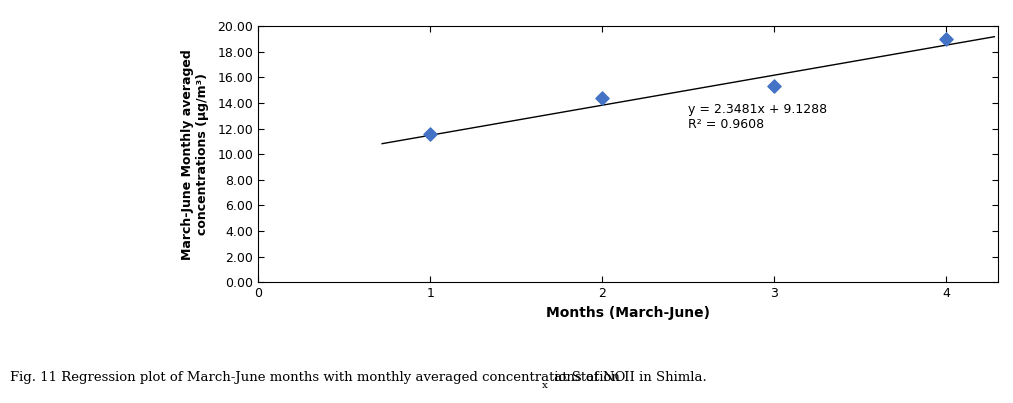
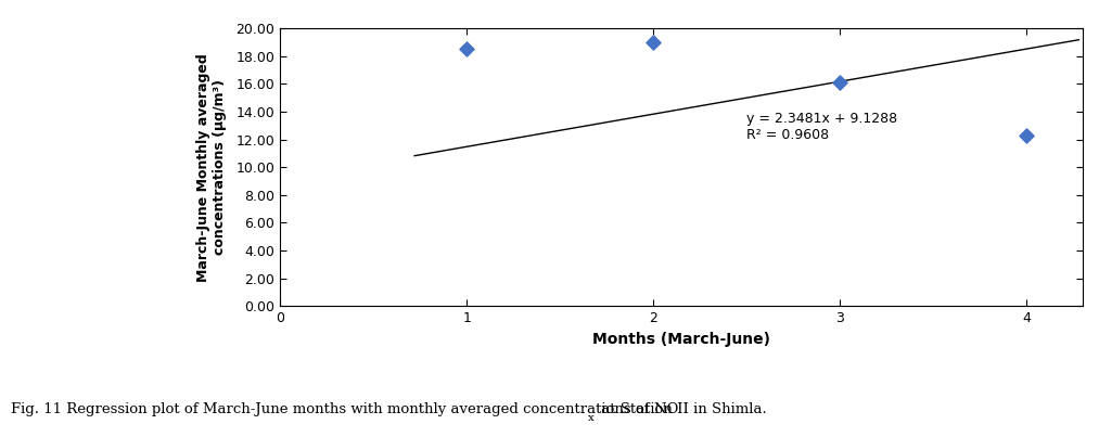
1: 11.6 -> 18.5
2: 14.4 -> 19.0
3: 15.3 -> 16.1
4: 19.0 -> 12.3
